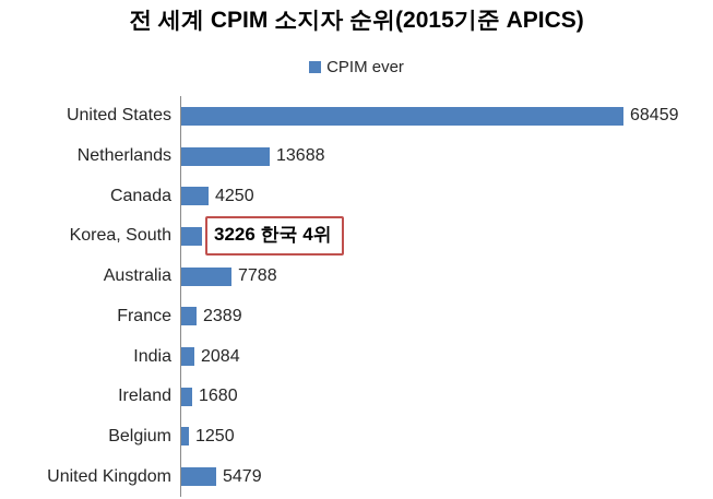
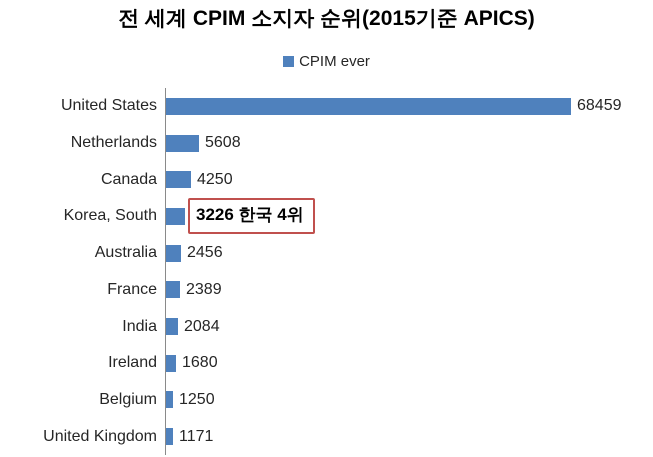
Netherlands: 13688 -> 5608
Australia: 7788 -> 2456
United Kingdom: 5479 -> 1171
